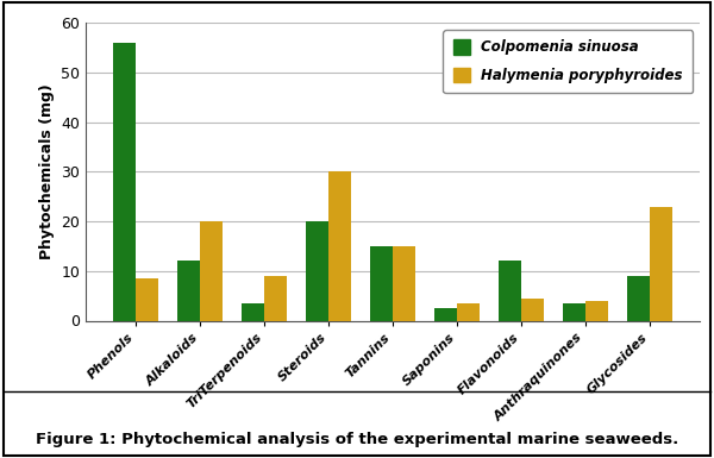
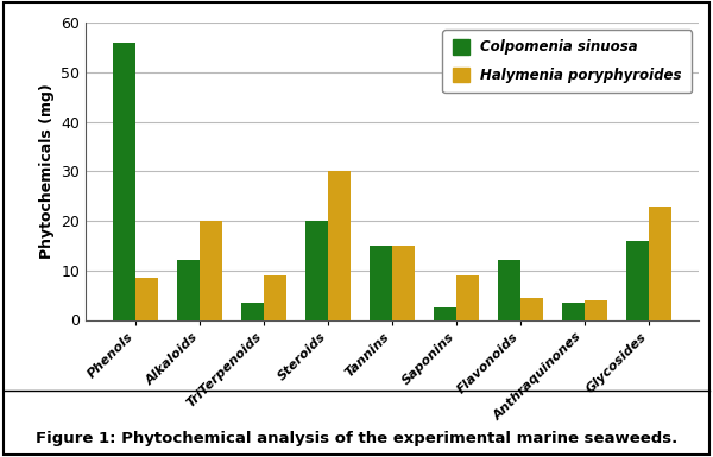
Halymenia poryphyroides/Saponins: 3.5 -> 9.0
Colpomenia sinuosa/Glycosides: 9.0 -> 16.0
